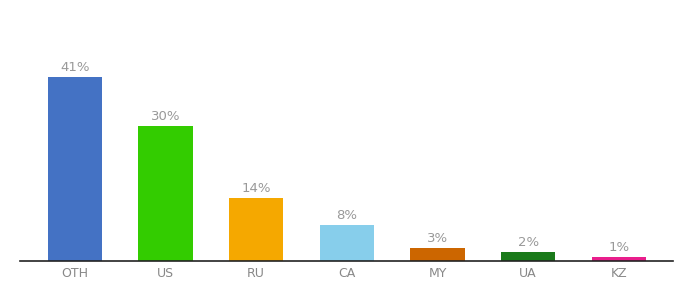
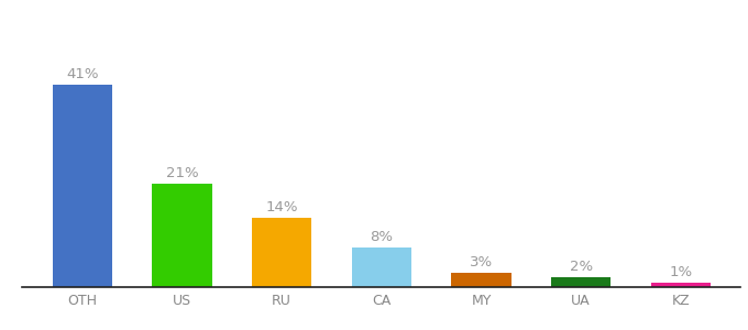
US: 30% -> 21%
